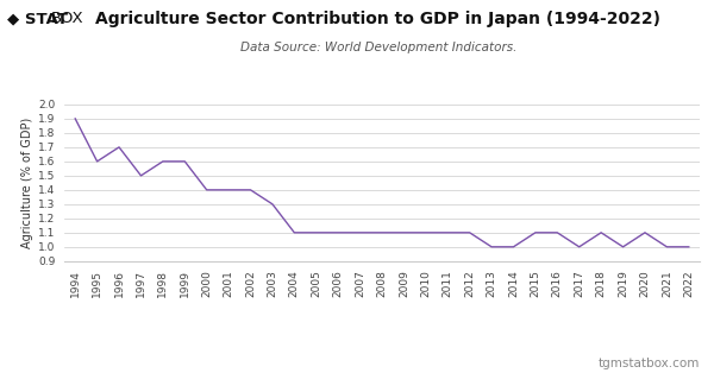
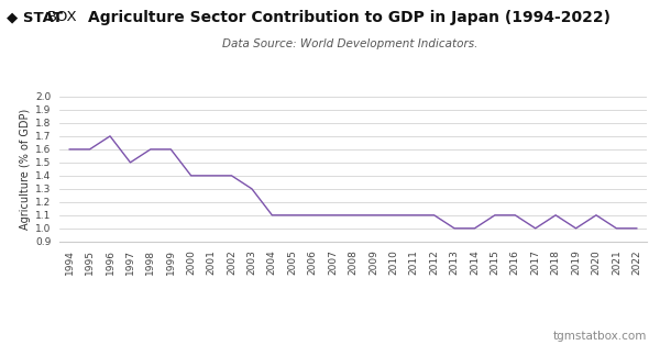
1994: 1.9 -> 1.6
